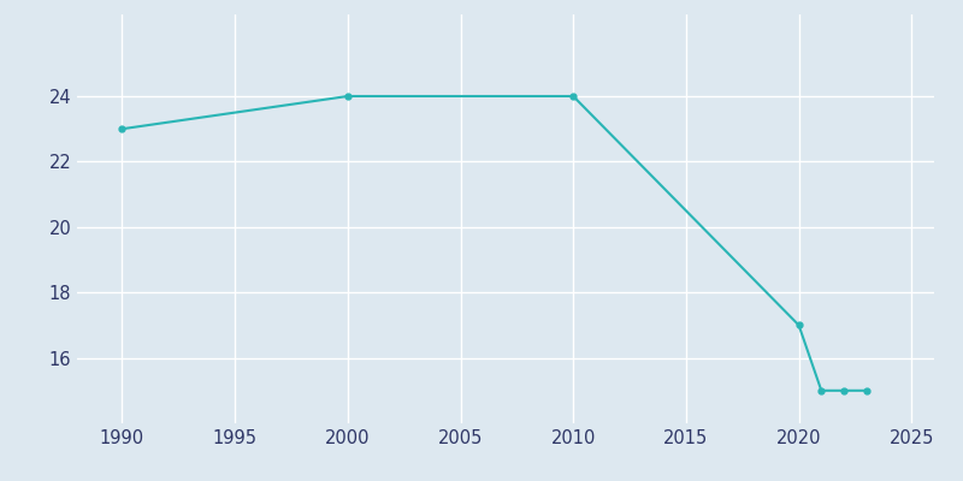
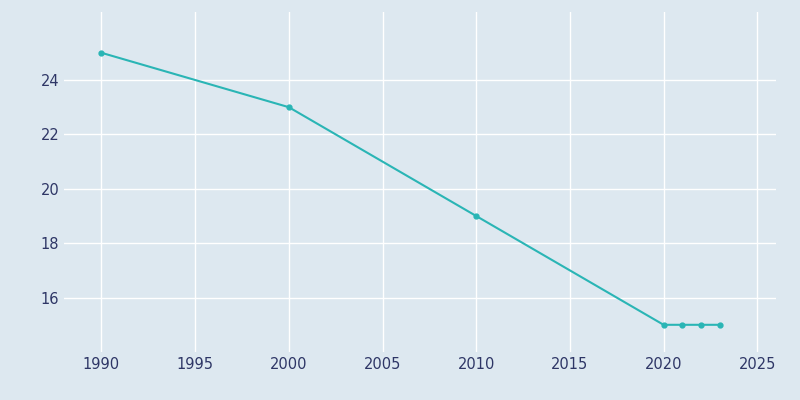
1990: 23 -> 25
2000: 24 -> 23
2010: 24 -> 19
2020: 17 -> 15
